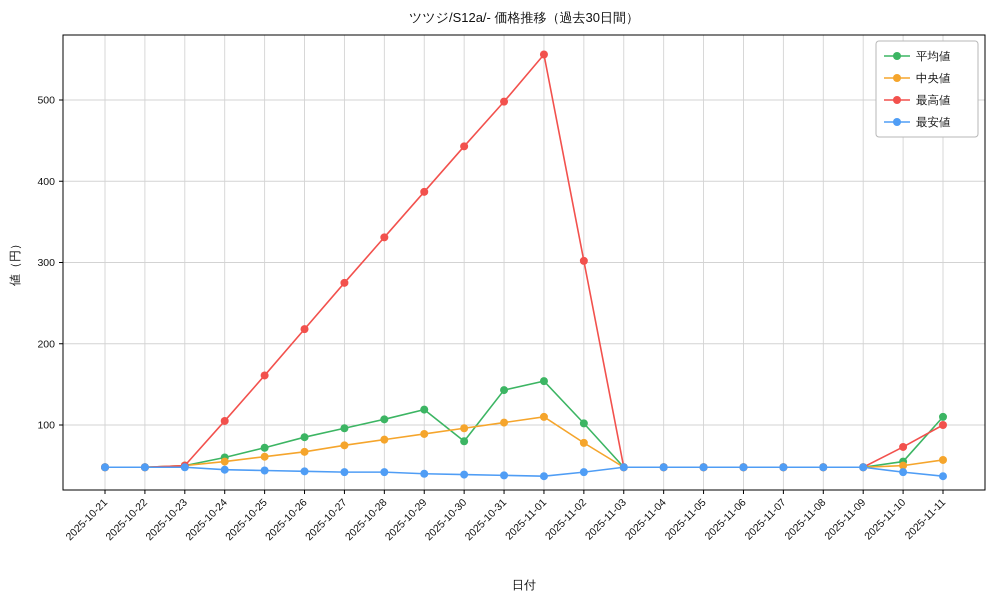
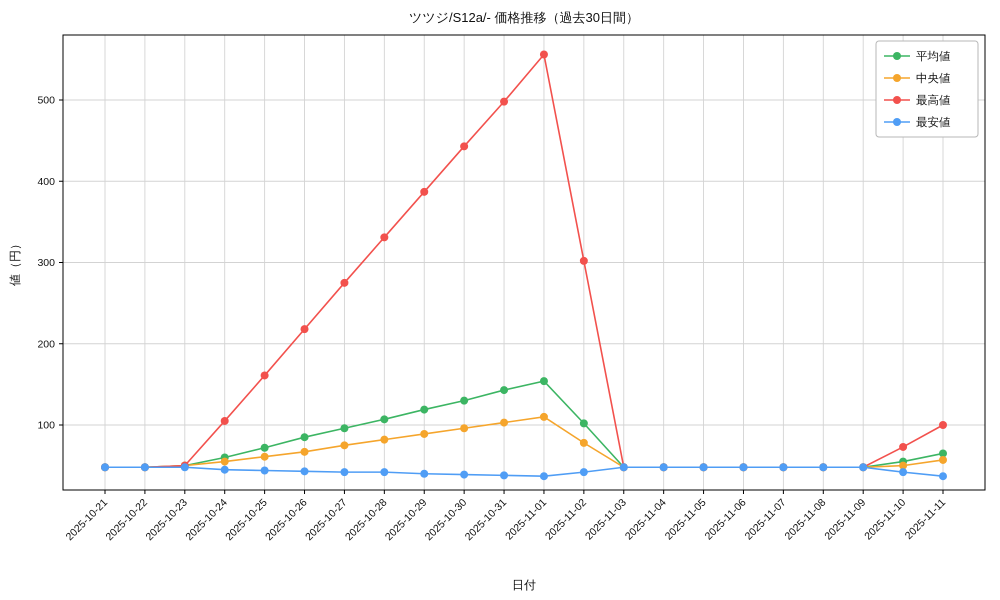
平均値/2025-10-30: 80 -> 130
平均値/2025-11-11: 110 -> 60
